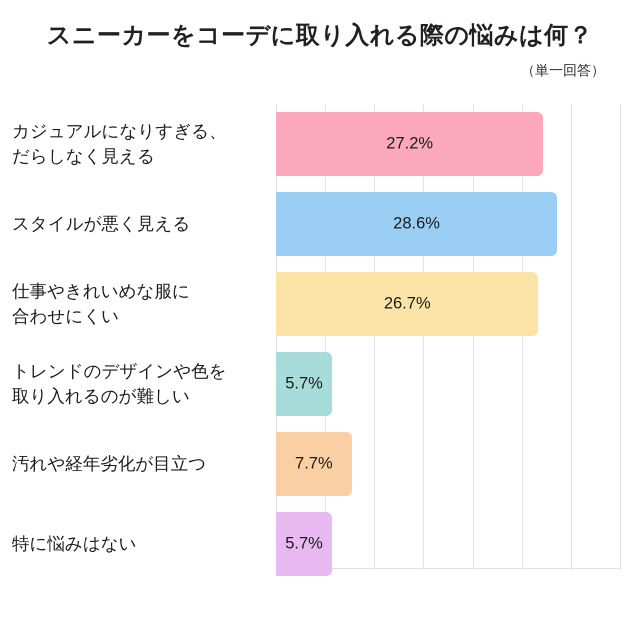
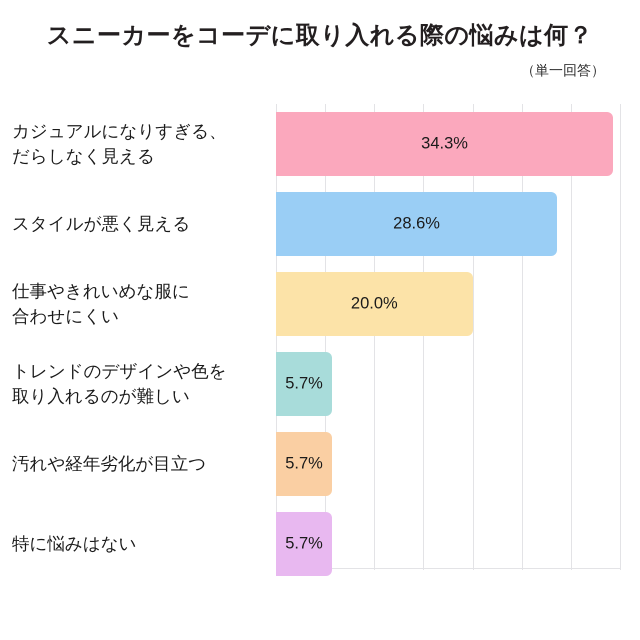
カジュアルになりすぎる、 だらしなく見える: 27.2% -> 34.3%
仕事やきれいめな服に 合わせにくい: 26.7% -> 20.0%
汚れや経年劣化が目立つ: 7.7% -> 5.7%
